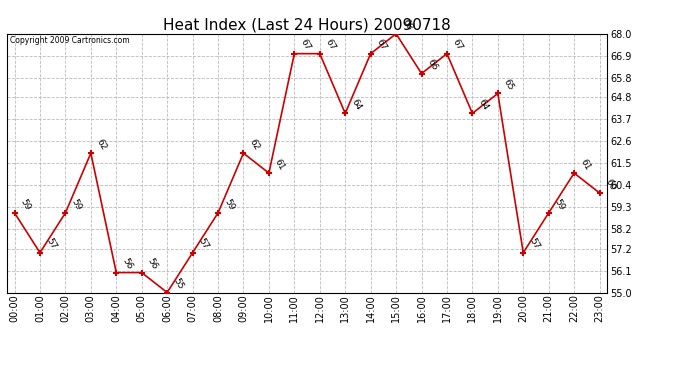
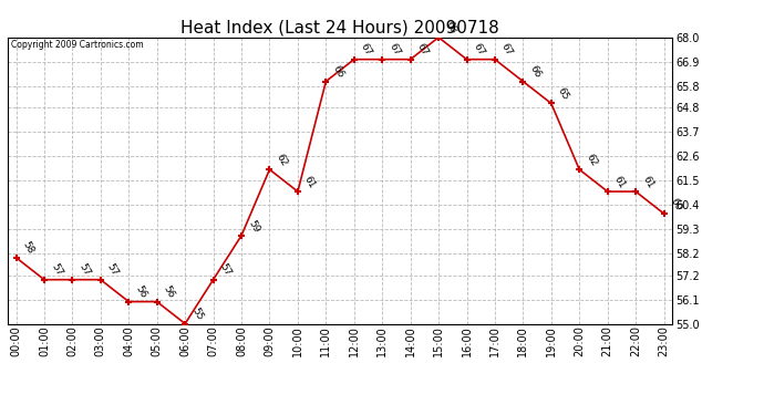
00:00: 59 -> 58
02:00: 59 -> 57
03:00: 62 -> 57
11:00: 67 -> 66
13:00: 64 -> 67
16:00: 66 -> 67
18:00: 64 -> 66
20:00: 57 -> 62
21:00: 59 -> 61
